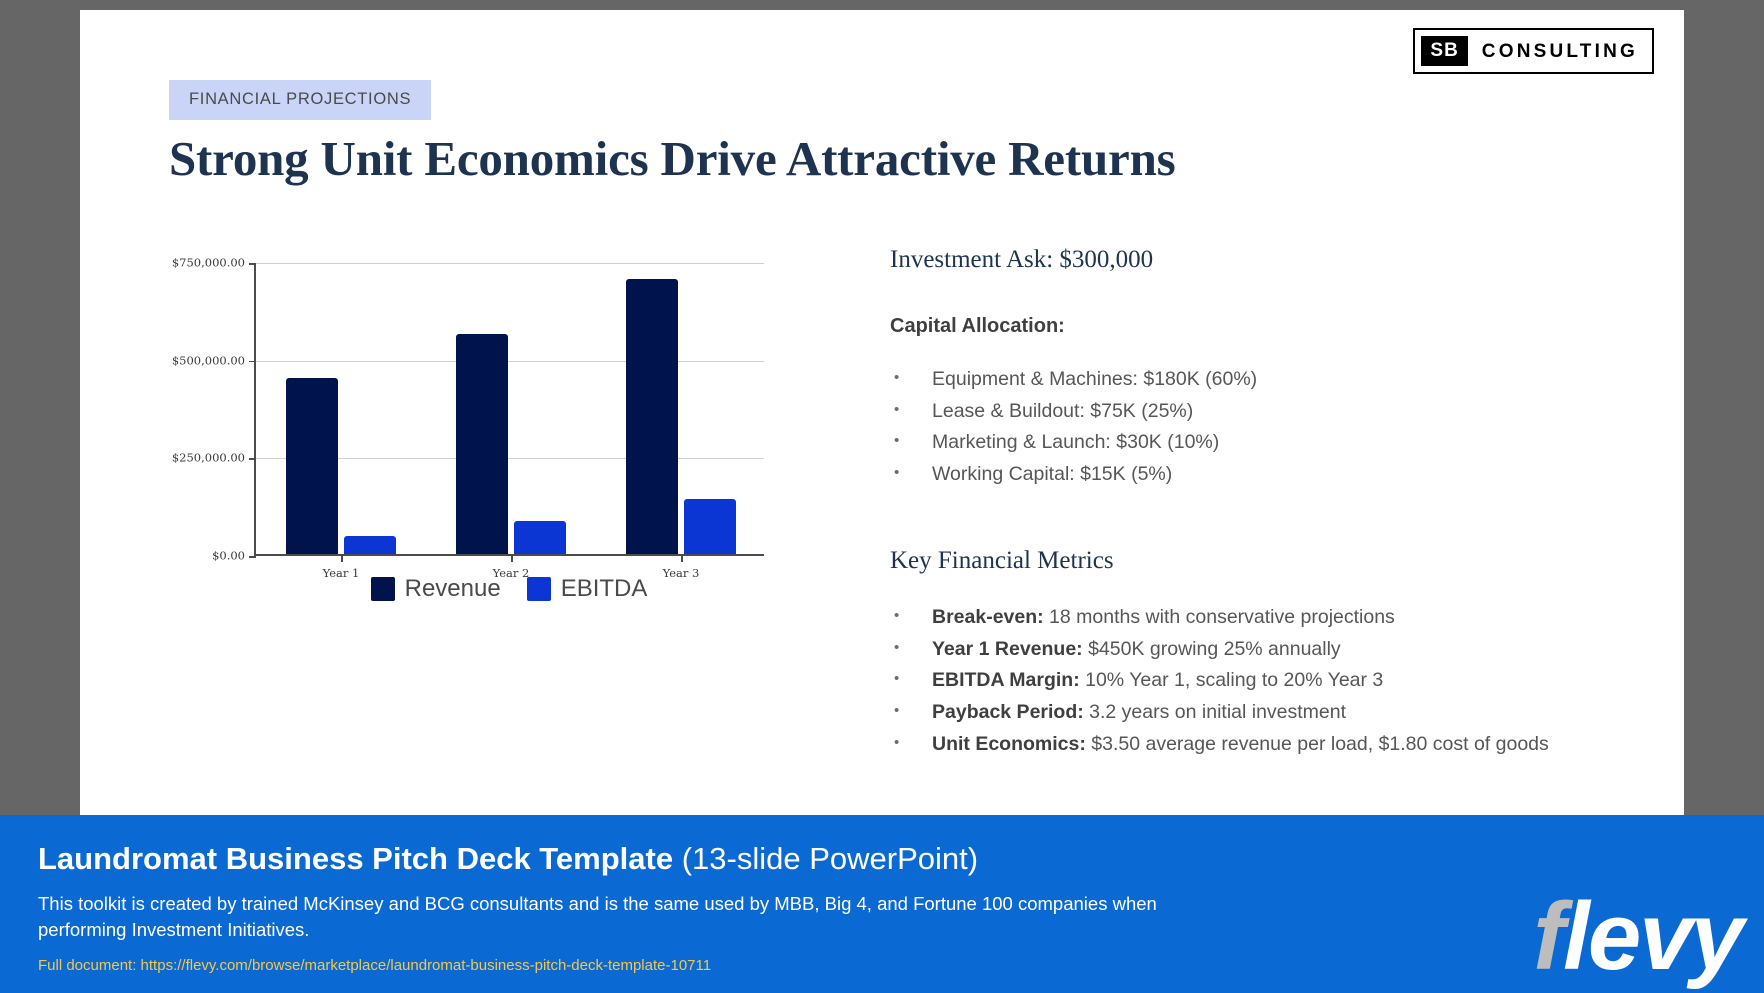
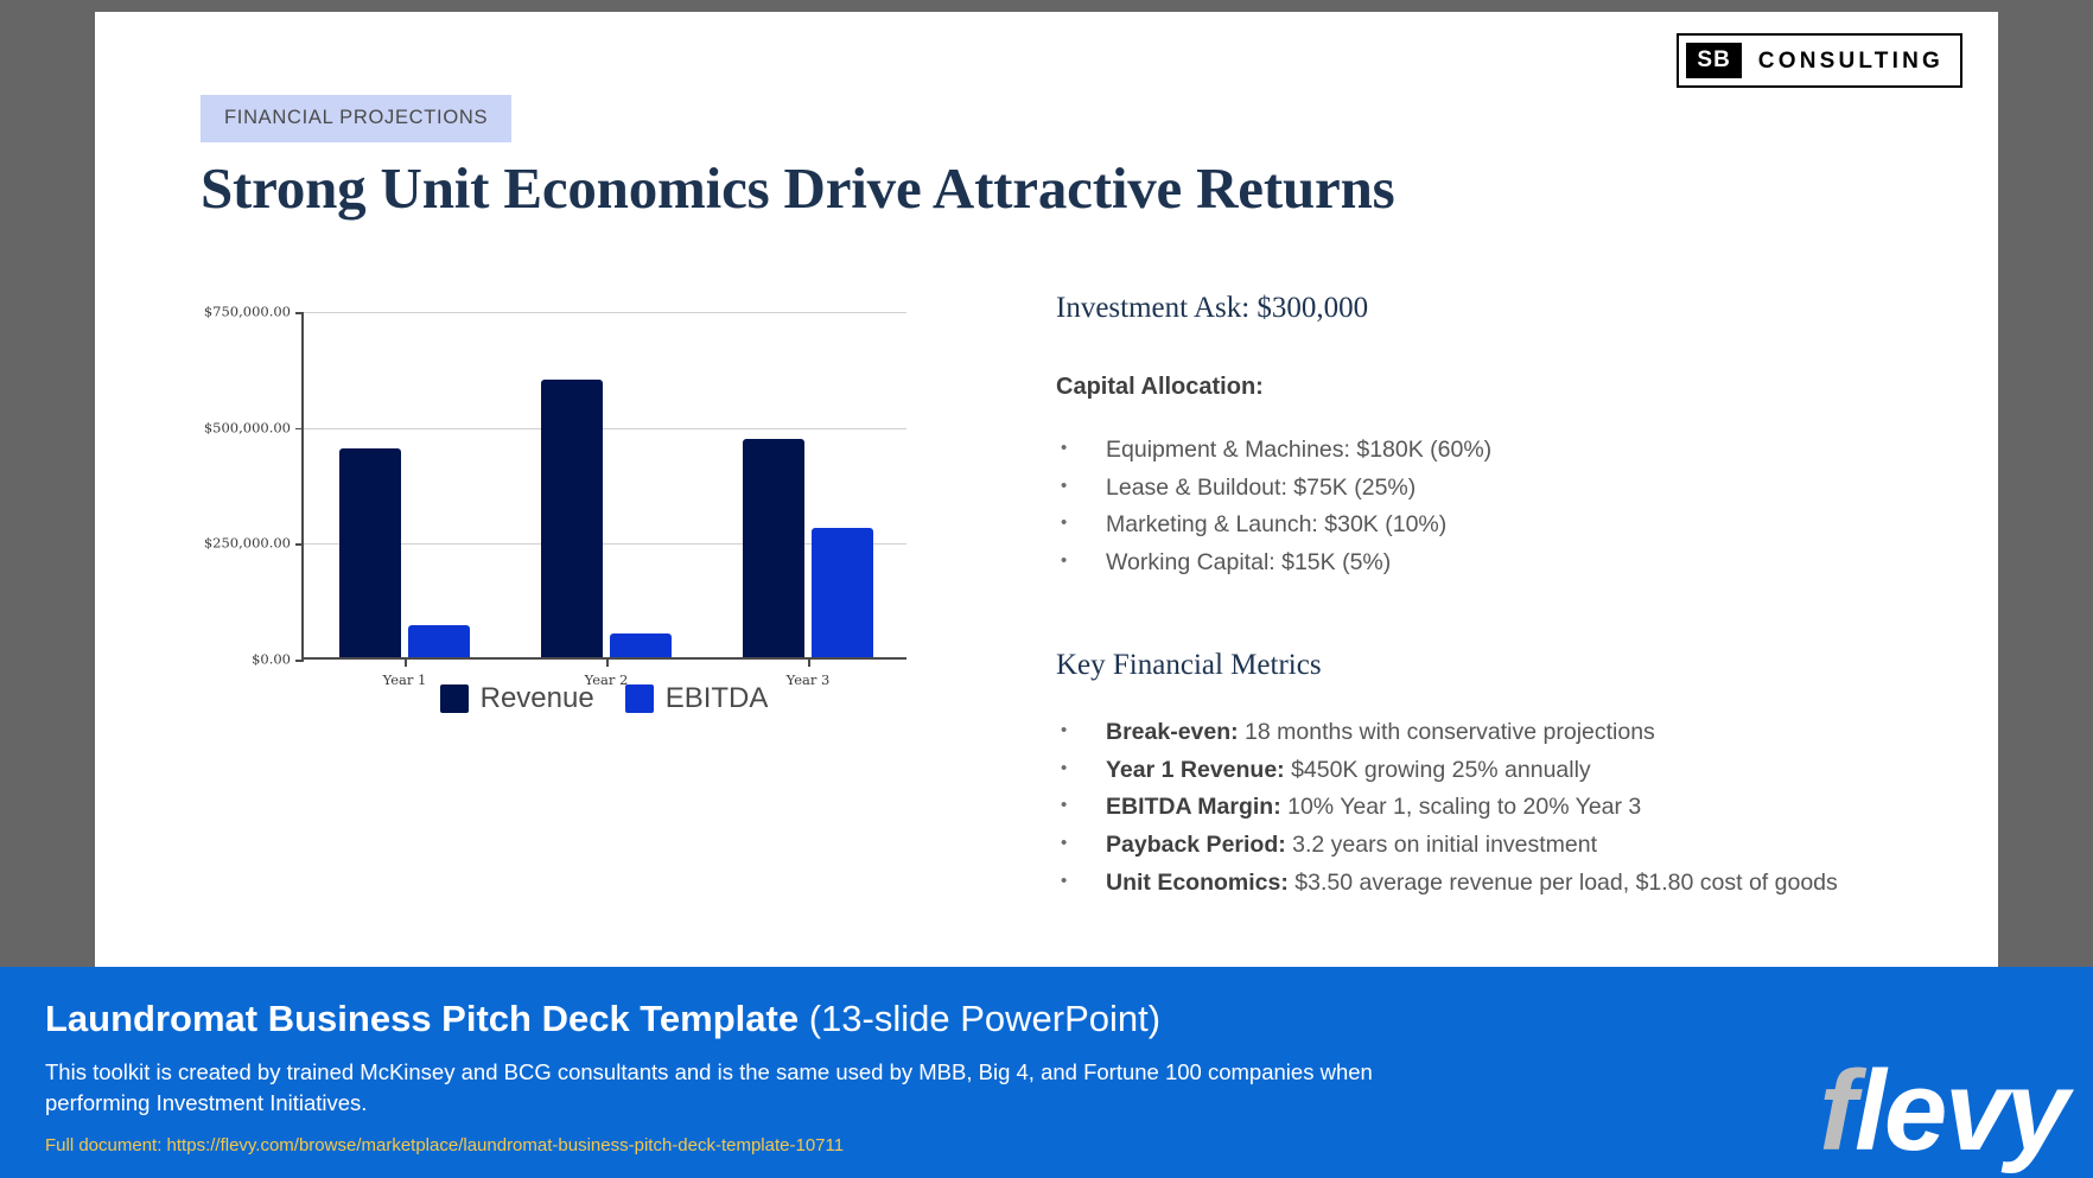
EBITDA/Year 1: $40000 -> $70000
Revenue/Year 2: $560000 -> $600000
EBITDA/Year 2: $80000 -> $50000
Revenue/Year 3: $700000 -> $470000
EBITDA/Year 3: $140000 -> $280000
